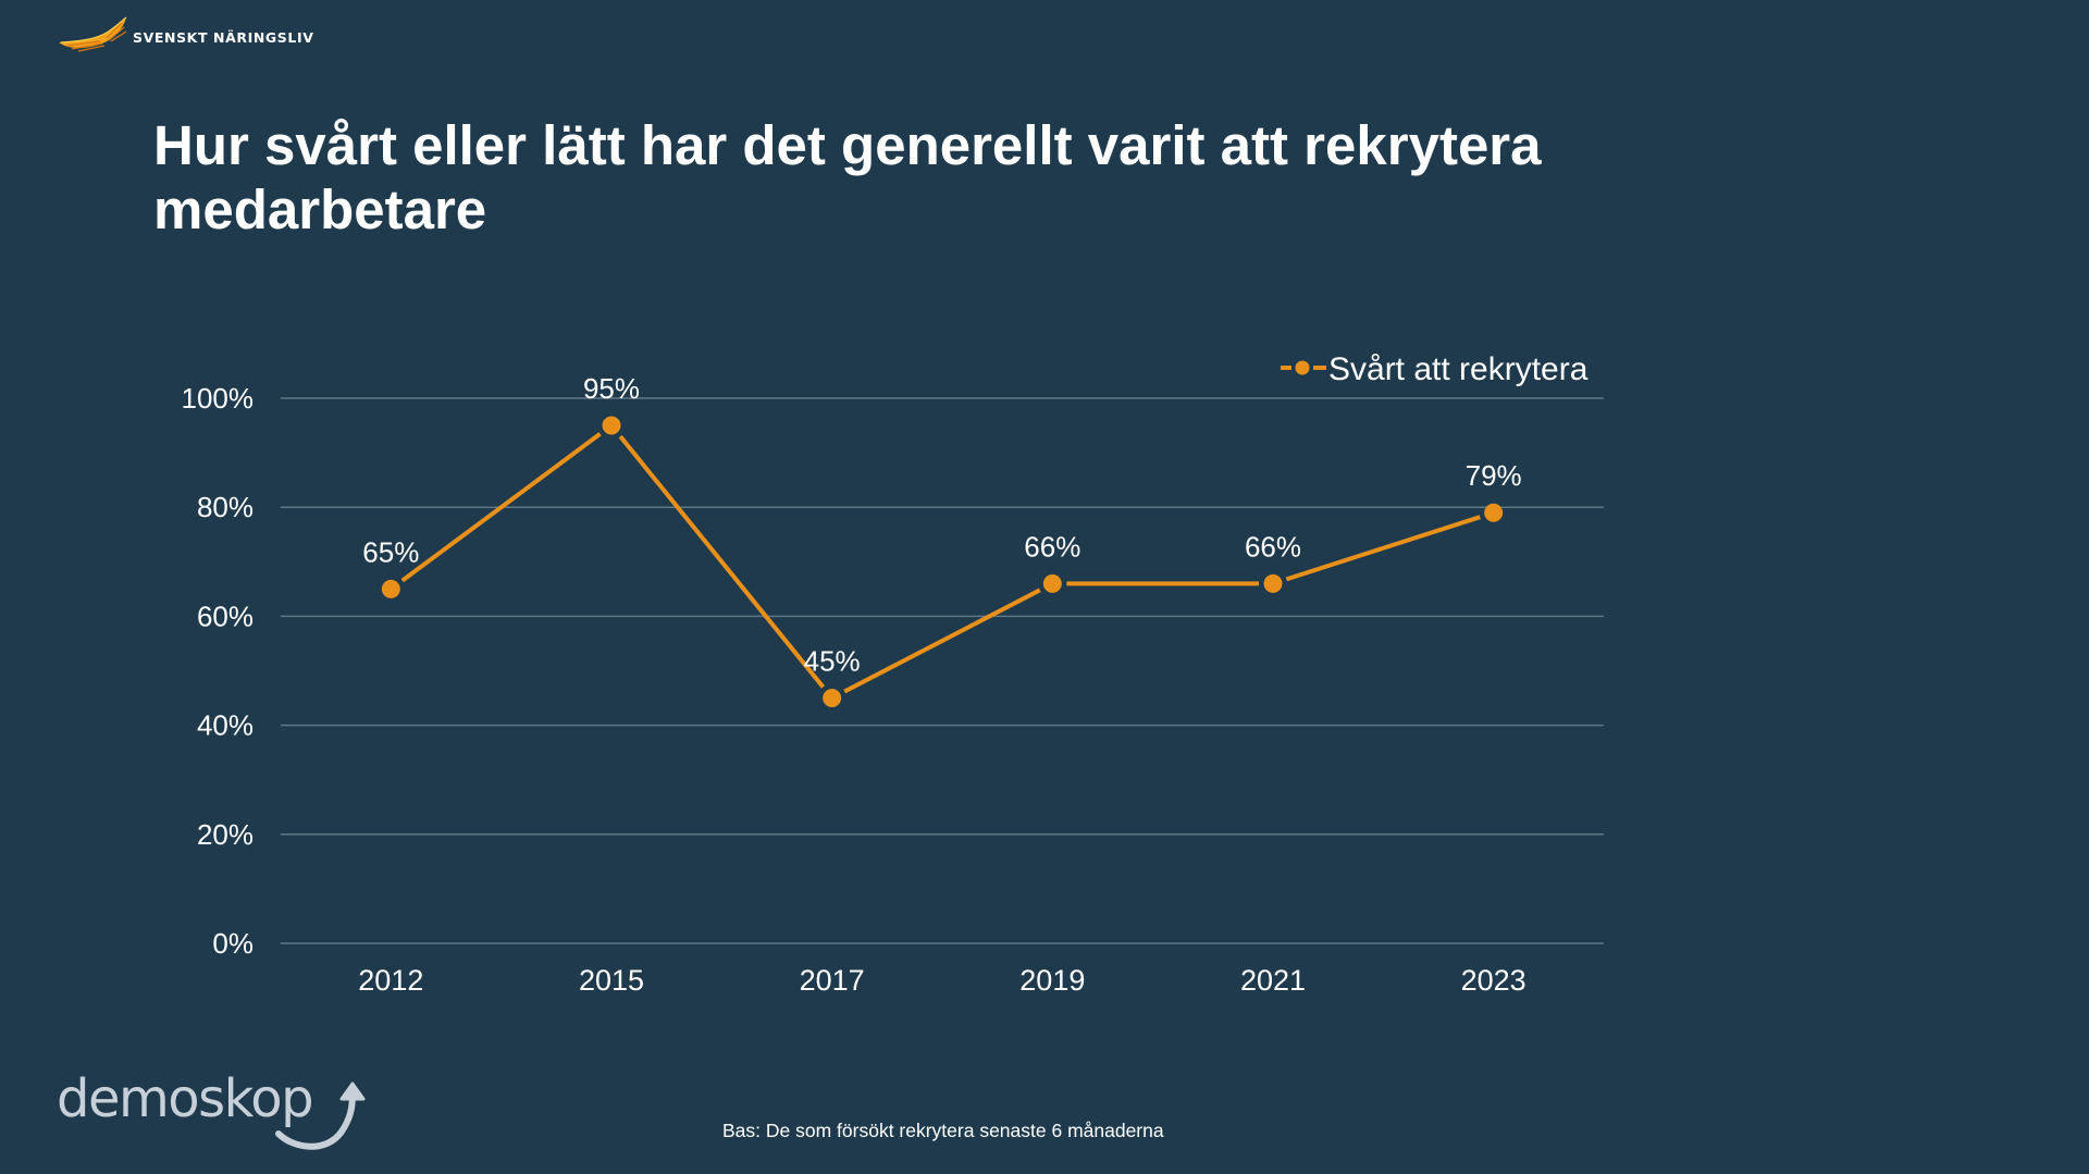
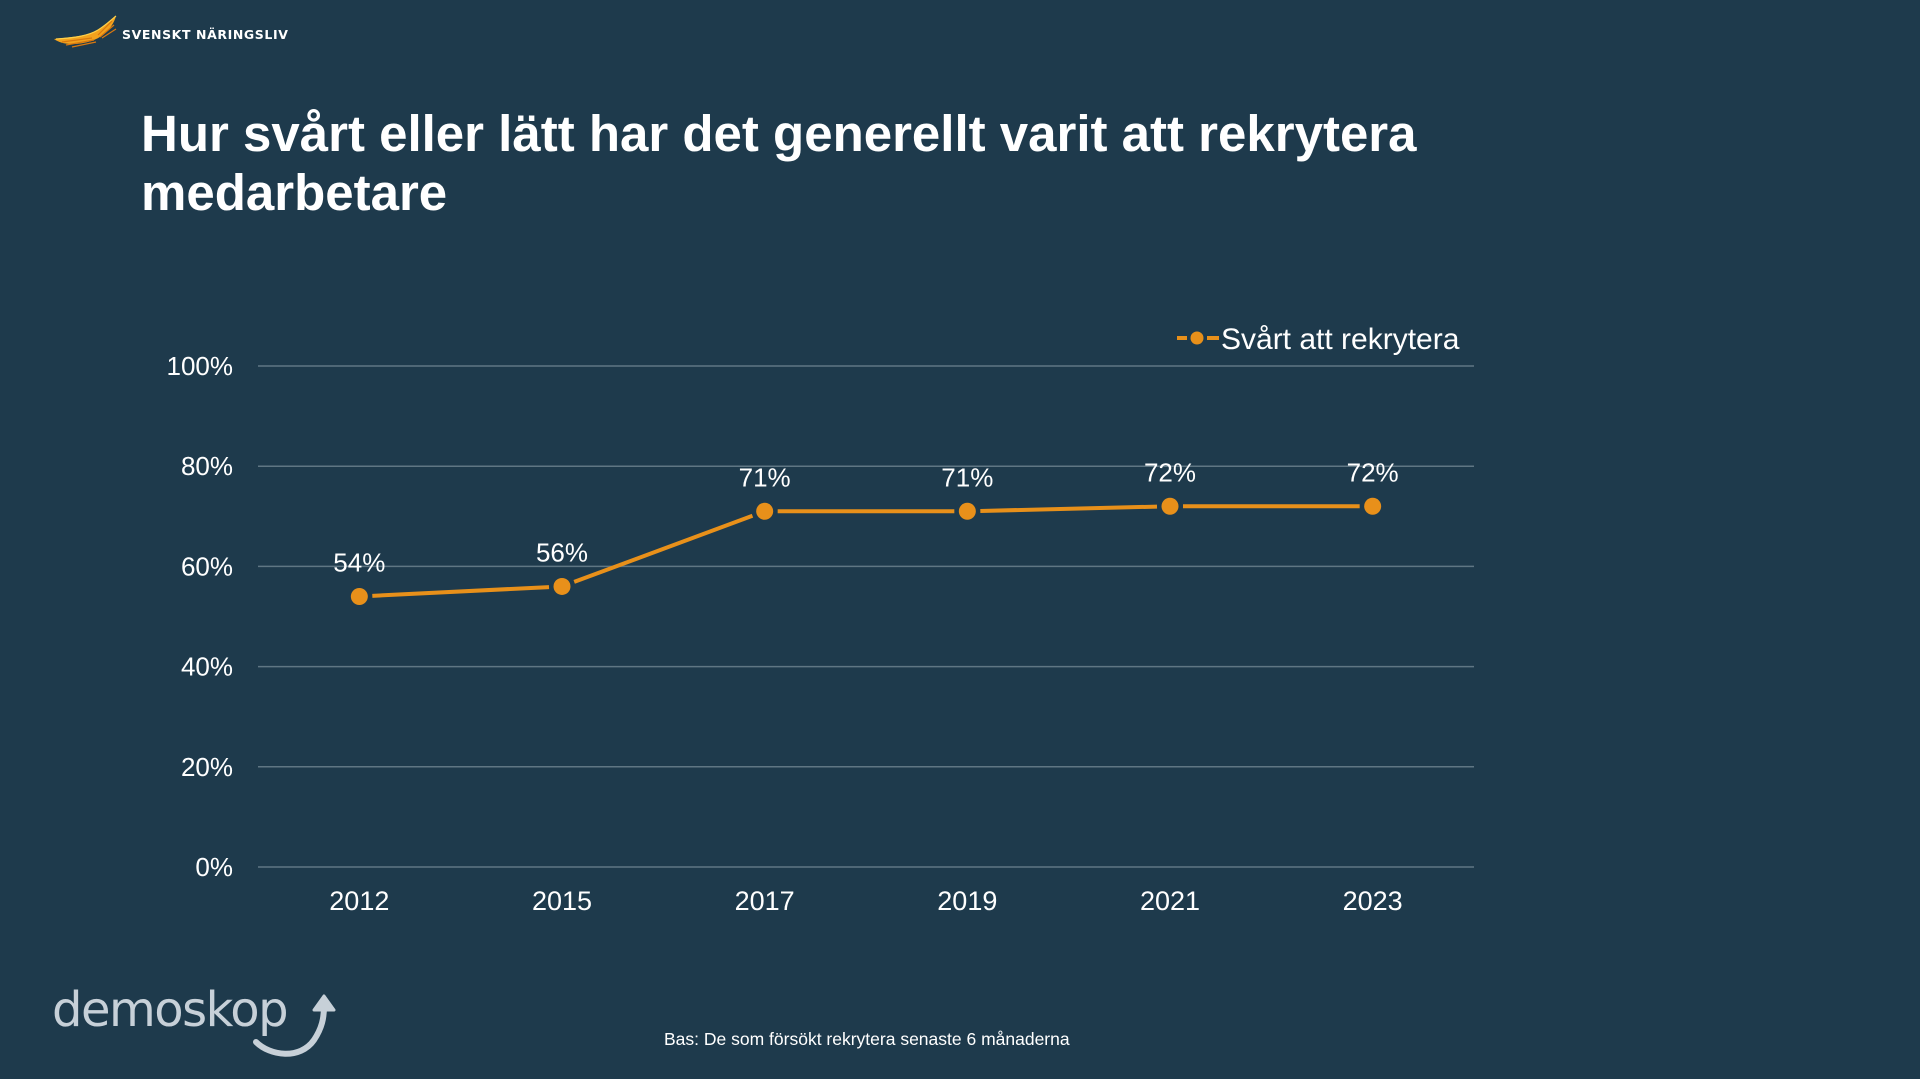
2012: 65% -> 54%
2015: 95% -> 56%
2017: 45% -> 71%
2019: 66% -> 71%
2021: 66% -> 72%
2023: 79% -> 72%
